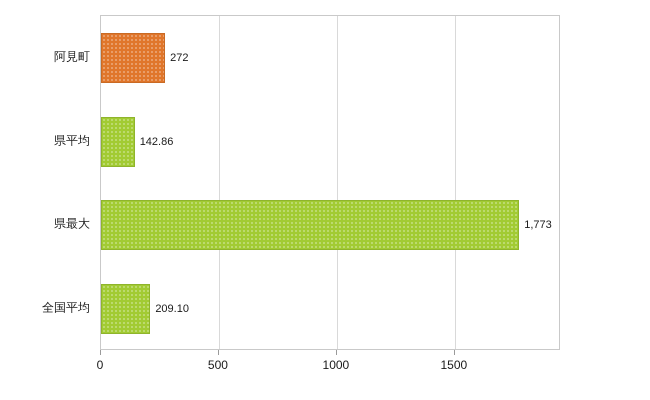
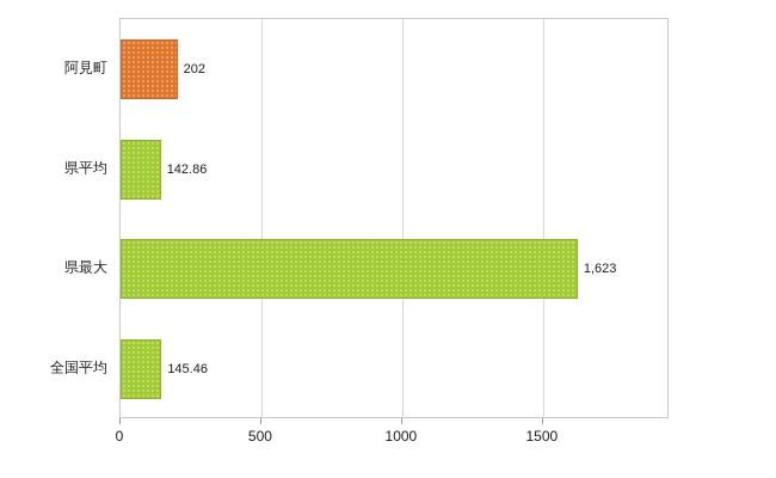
阿見町: 272 -> 202
県最大: 1,773 -> 1,623
全国平均: 209.10 -> 145.46
